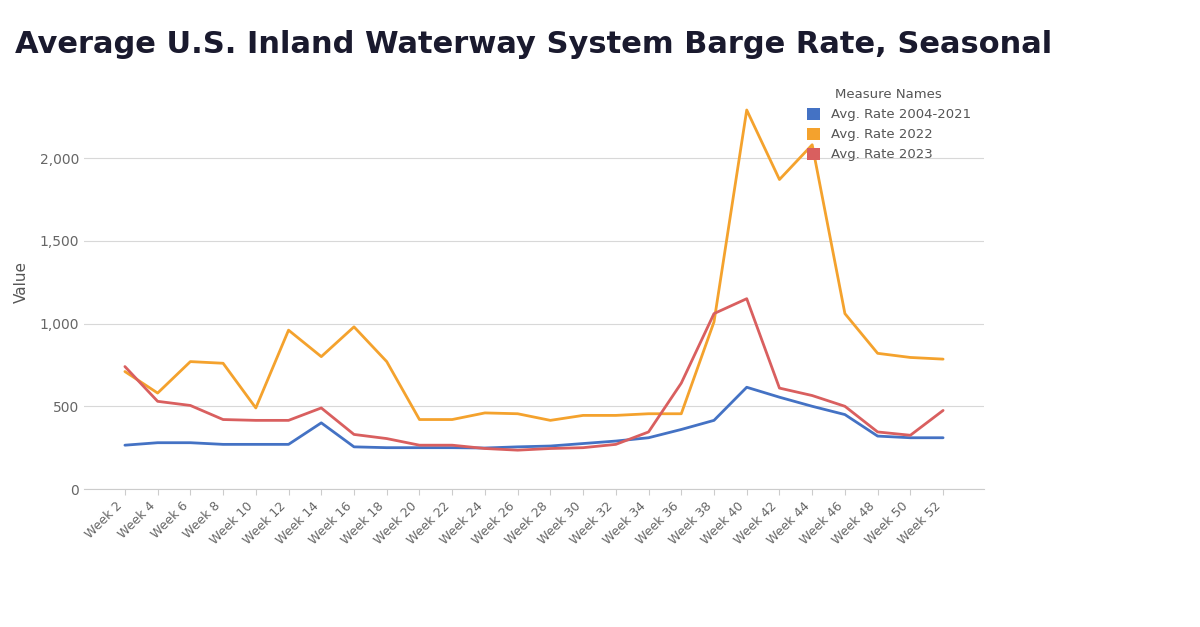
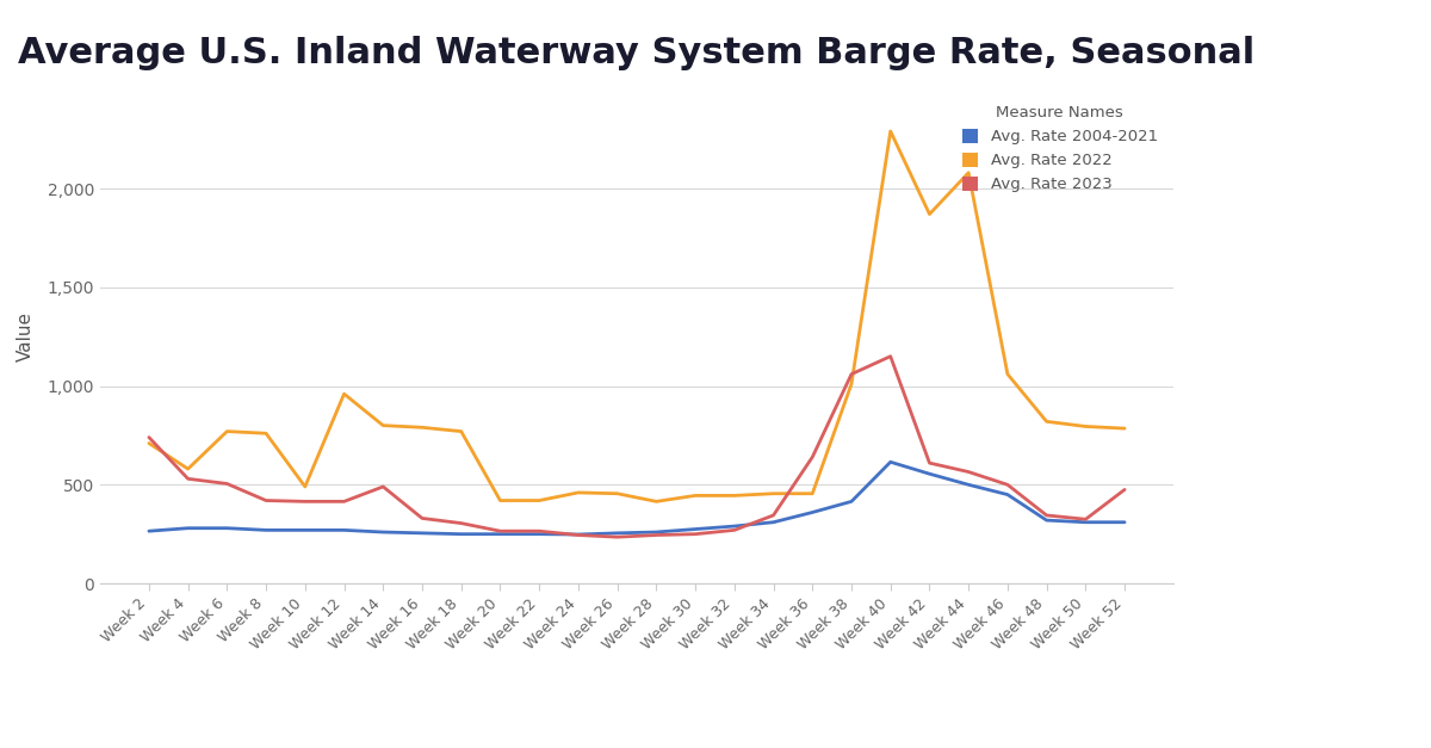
Avg. Rate 2004-2021/Week 14: 400 -> 260
Avg. Rate 2022/Week 16: 980 -> 790
